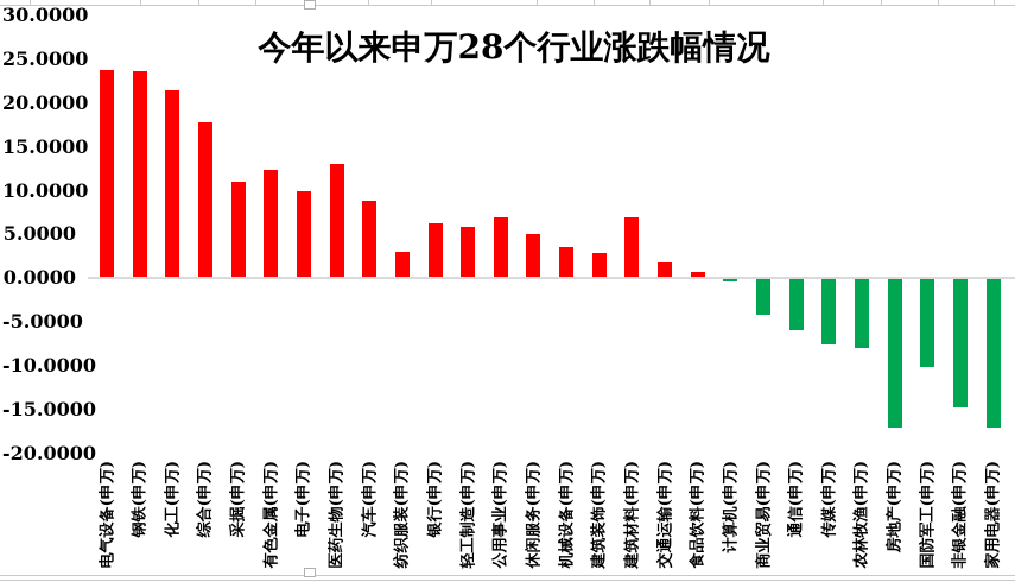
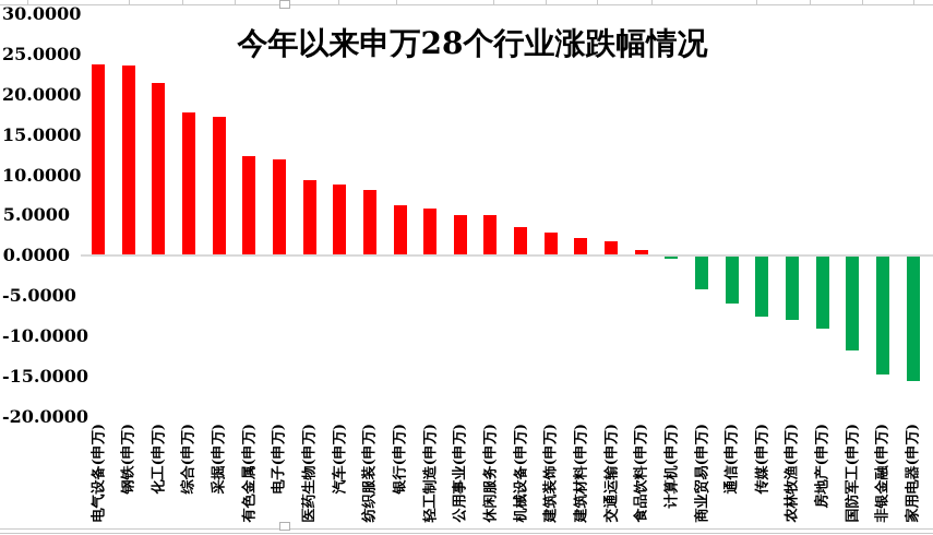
采掘(申万): 11 -> 17
电子(申万): 10 -> 12
医药生物(申万): 13 -> 9
纺织服装(申万): 3 -> 8
公用事业(申万): 7 -> 5
建筑材料(申万): 7 -> 2
房地产(申万): -17 -> -9
国防军工(申万): -10 -> -12
家用电器(申万): -17 -> -16
